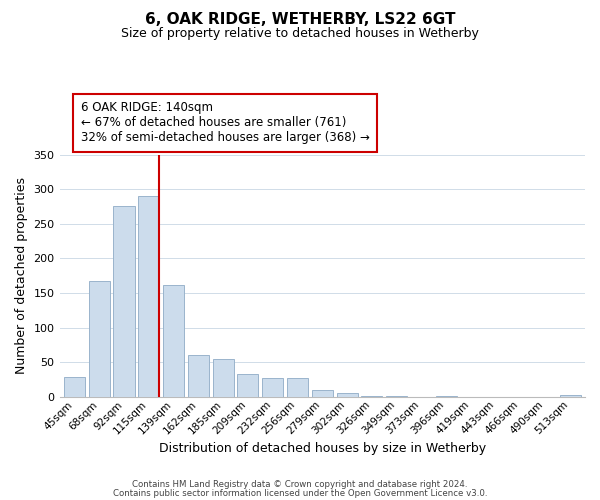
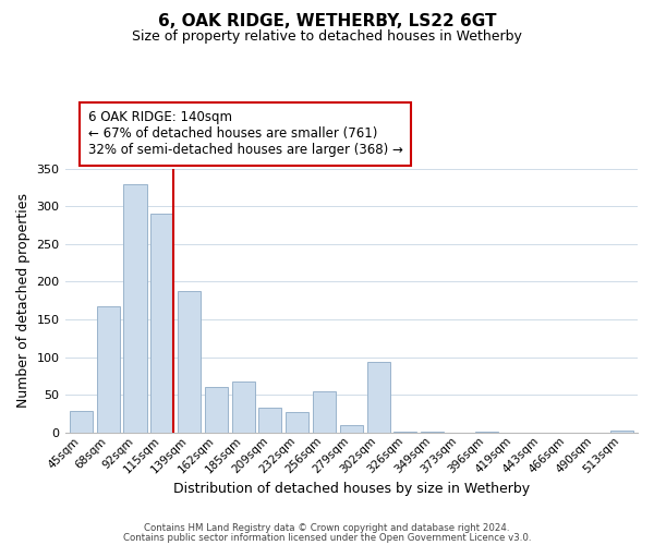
92sqm: 276 -> 330
139sqm: 161 -> 188
185sqm: 54 -> 68
256sqm: 27 -> 54
302sqm: 5 -> 94
